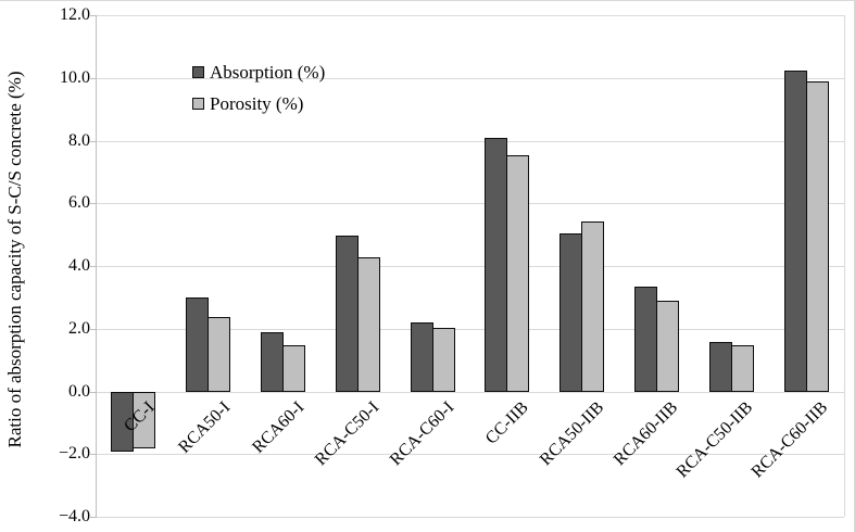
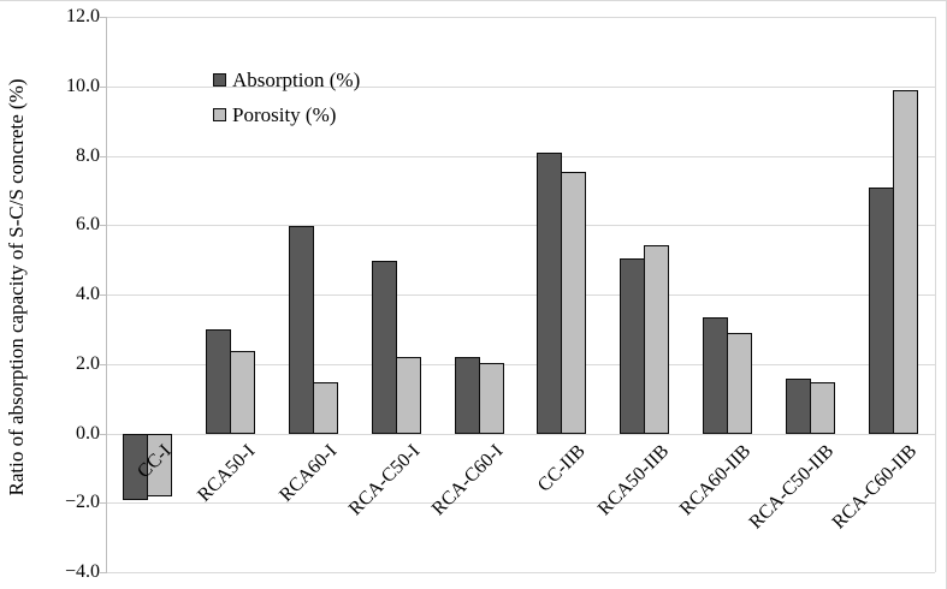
Absorption (%)/RCA60-I: 1.9 -> 6.0
Porosity (%)/RCA-C50-I: 4.3 -> 2.2
Absorption (%)/RCA-C60-IIB: 10.2 -> 7.1
